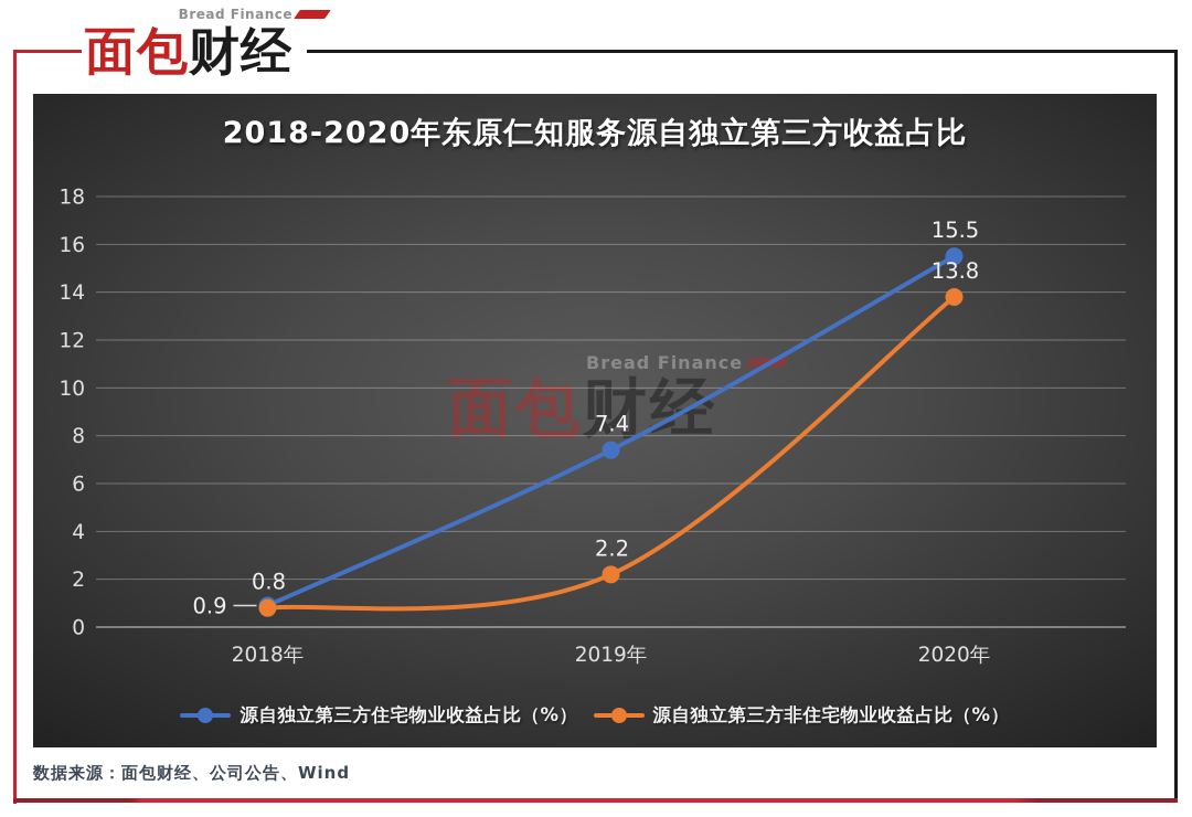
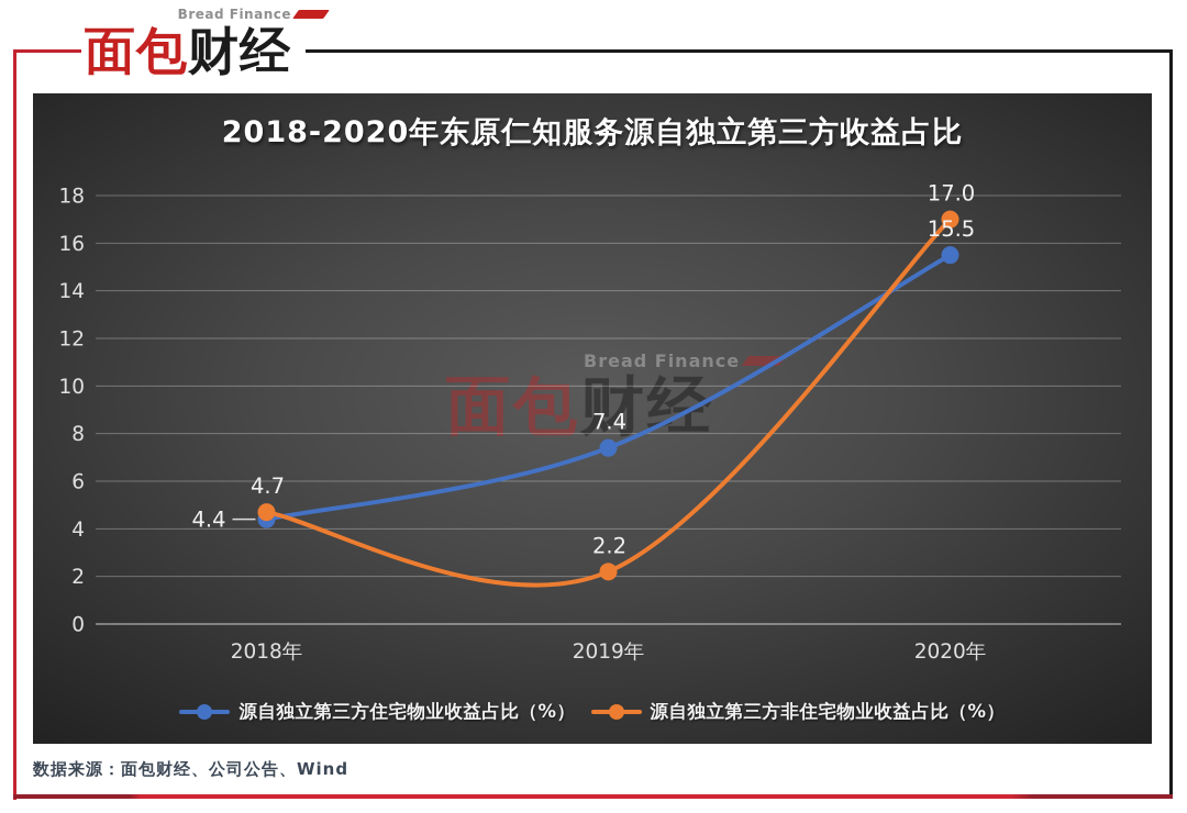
源自独立第三方住宅物业收益占比（%）/2018年: 0.9 -> 4.4
源自独立第三方非住宅物业收益占比（%）/2018年: 0.8 -> 4.7
源自独立第三方非住宅物业收益占比（%）/2020年: 13.8 -> 17.0
